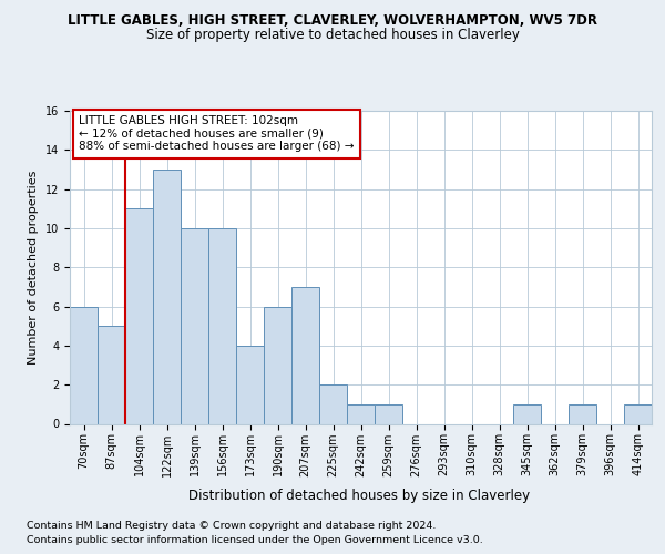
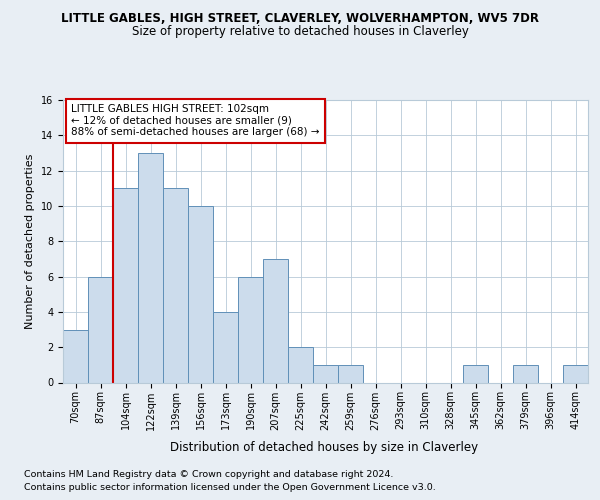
70sqm: 6 -> 3
87sqm: 5 -> 6
139sqm: 10 -> 11
